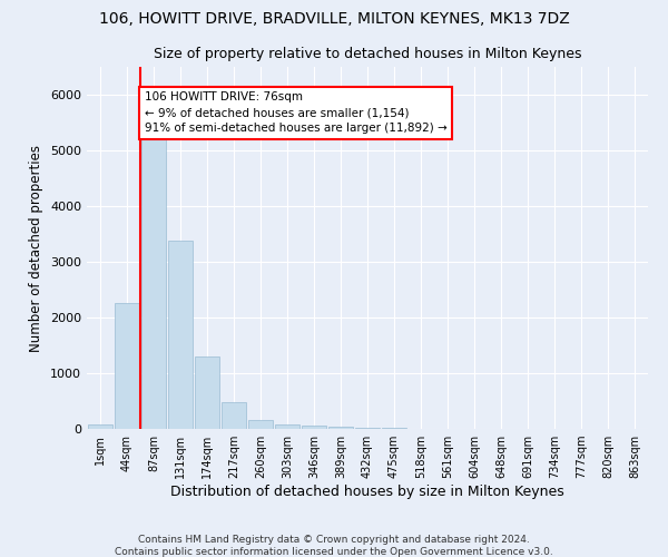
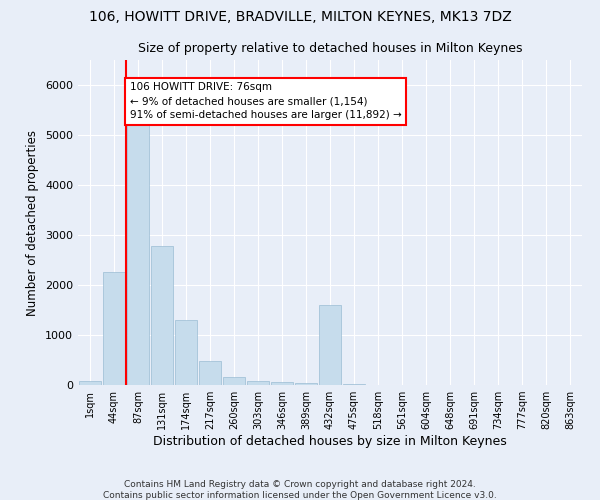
131sqm: 3380 -> 2780
432sqm: 30 -> 1600
